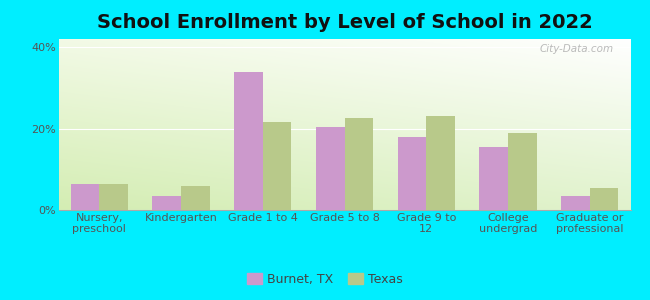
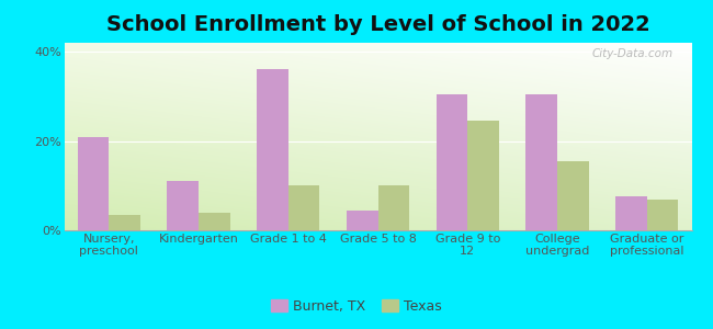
Burnet, TX/Nursery, preschool: 6.5% -> 21.0%
Texas/Nursery, preschool: 6.5% -> 3.5%
Burnet, TX/Kindergarten: 3.5% -> 11.0%
Texas/Kindergarten: 6.0% -> 4.0%
Burnet, TX/Grade 1 to 4: 34.0% -> 36.0%
Texas/Grade 1 to 4: 21.5% -> 10.0%
Burnet, TX/Grade 5 to 8: 20.5% -> 4.5%
Texas/Grade 5 to 8: 22.5% -> 10.0%
Burnet, TX/Grade 9 to 12: 18.0% -> 30.5%
Texas/Grade 9 to 12: 23.0% -> 24.5%
Burnet, TX/College undergrad: 15.5% -> 30.5%
Texas/College undergrad: 19.0% -> 15.5%
Burnet, TX/Graduate or professional: 3.5% -> 7.5%
Texas/Graduate or professional: 5.5% -> 7.0%
